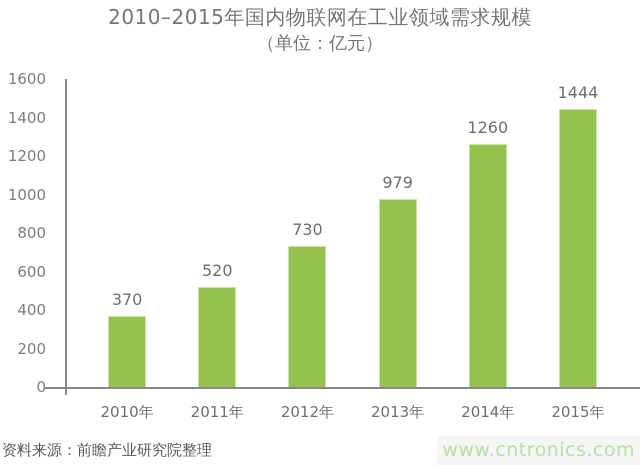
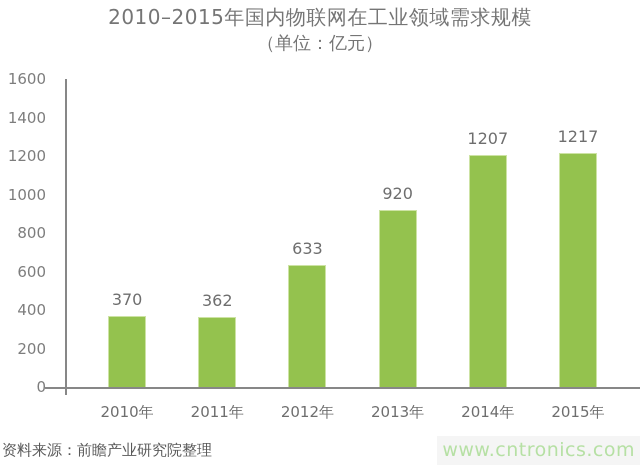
2011年: 520 -> 362
2012年: 730 -> 633
2013年: 979 -> 920
2014年: 1260 -> 1207
2015年: 1444 -> 1217
